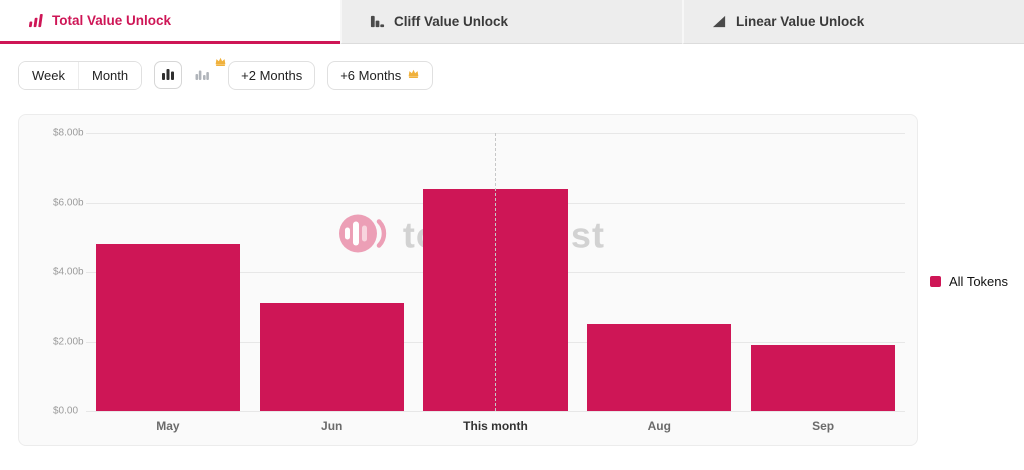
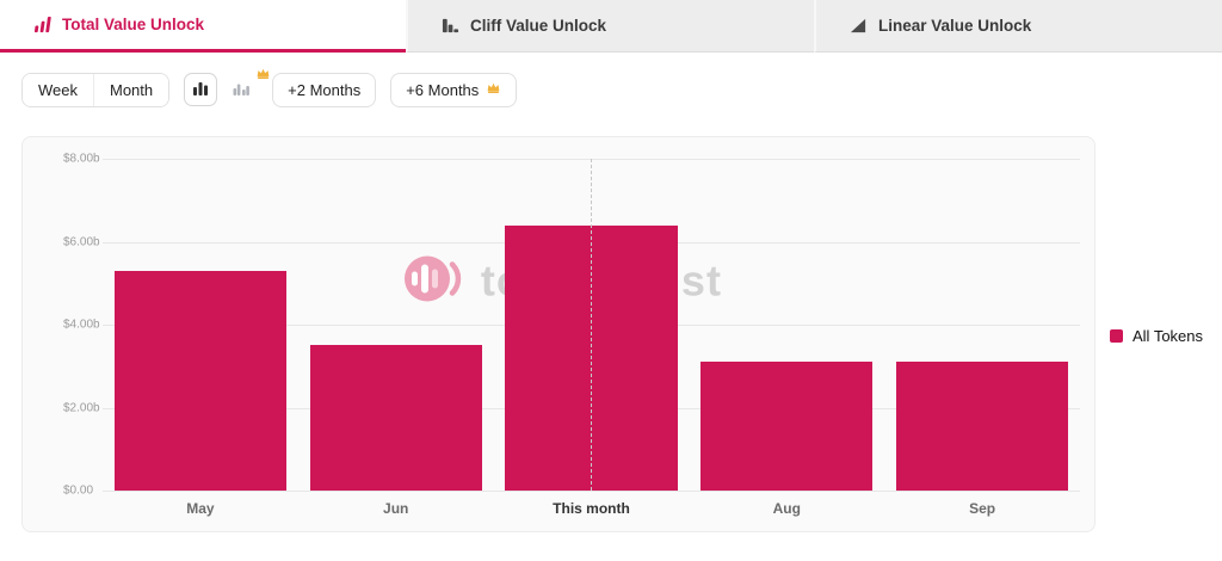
May: $4.8b -> $5.3b
Jun: $3.1b -> $3.5b
Aug: $2.5b -> $3.1b
Sep: $1.9b -> $3.1b
